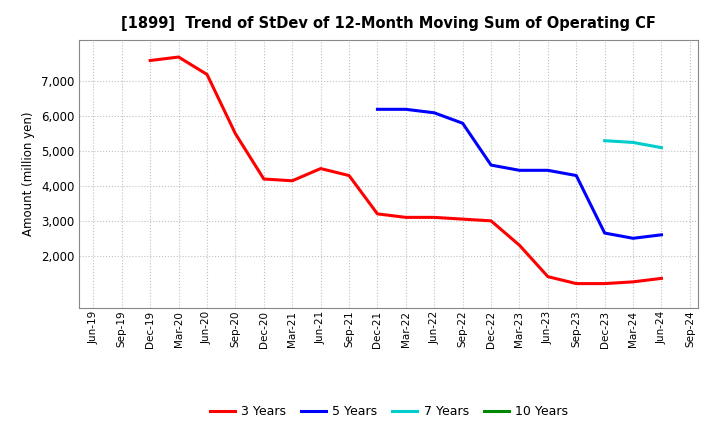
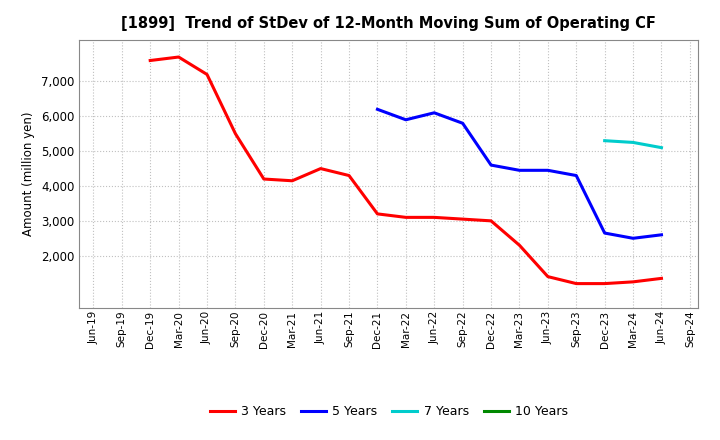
5 Years/Mar-22: 6,200 -> 5,900
